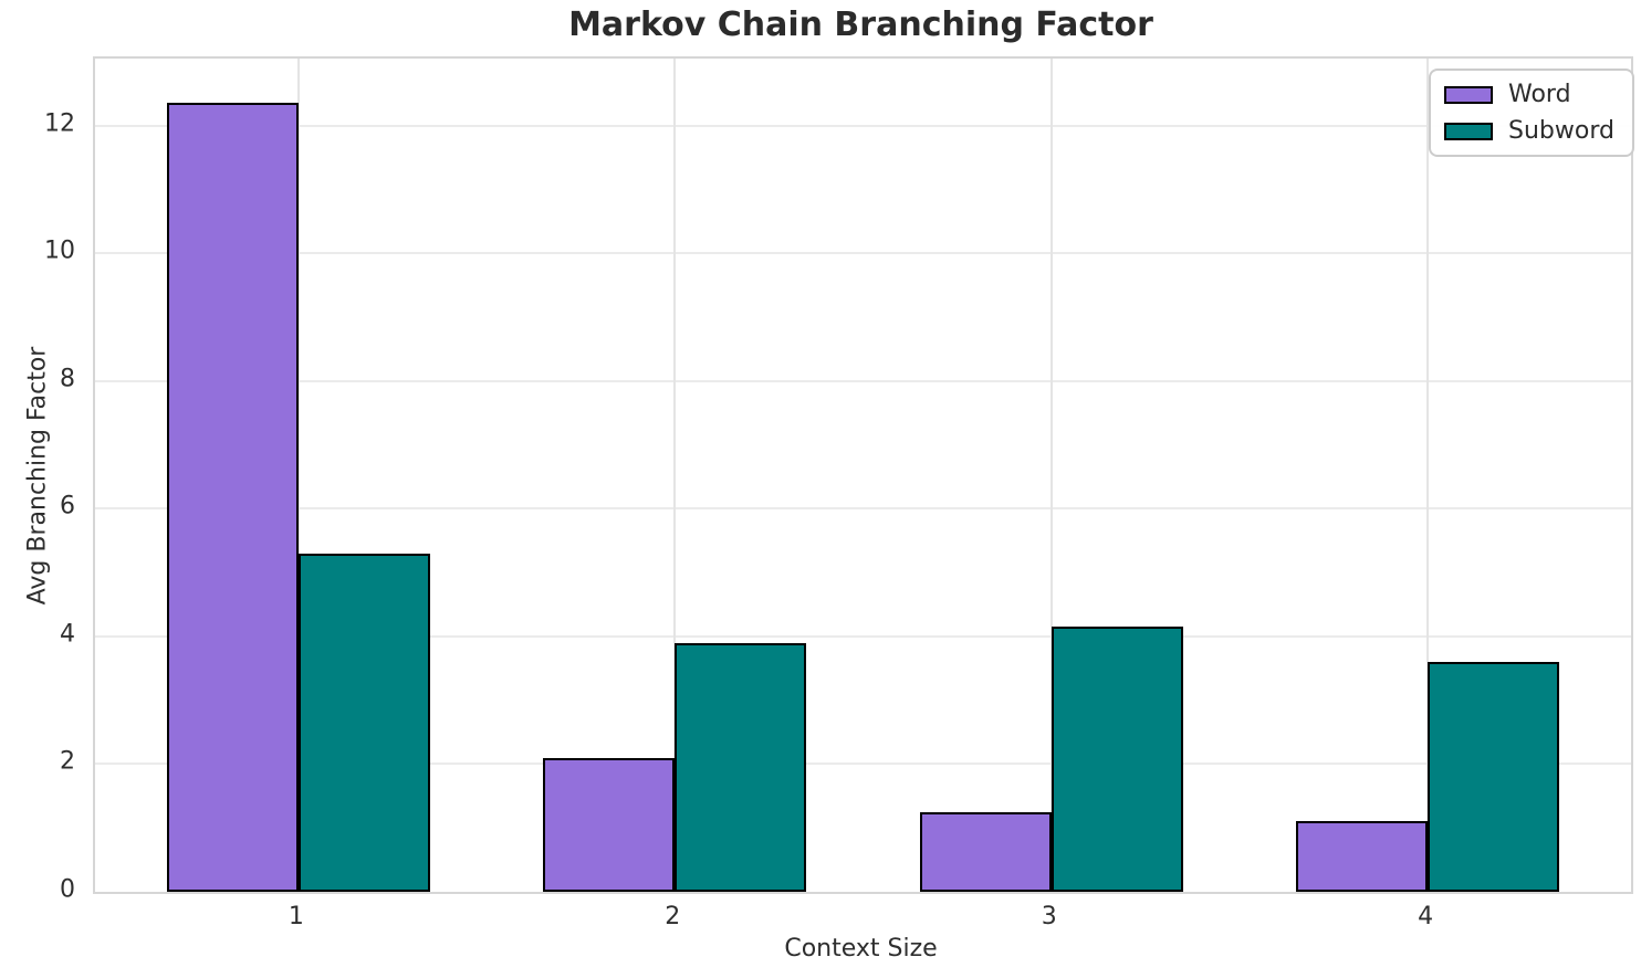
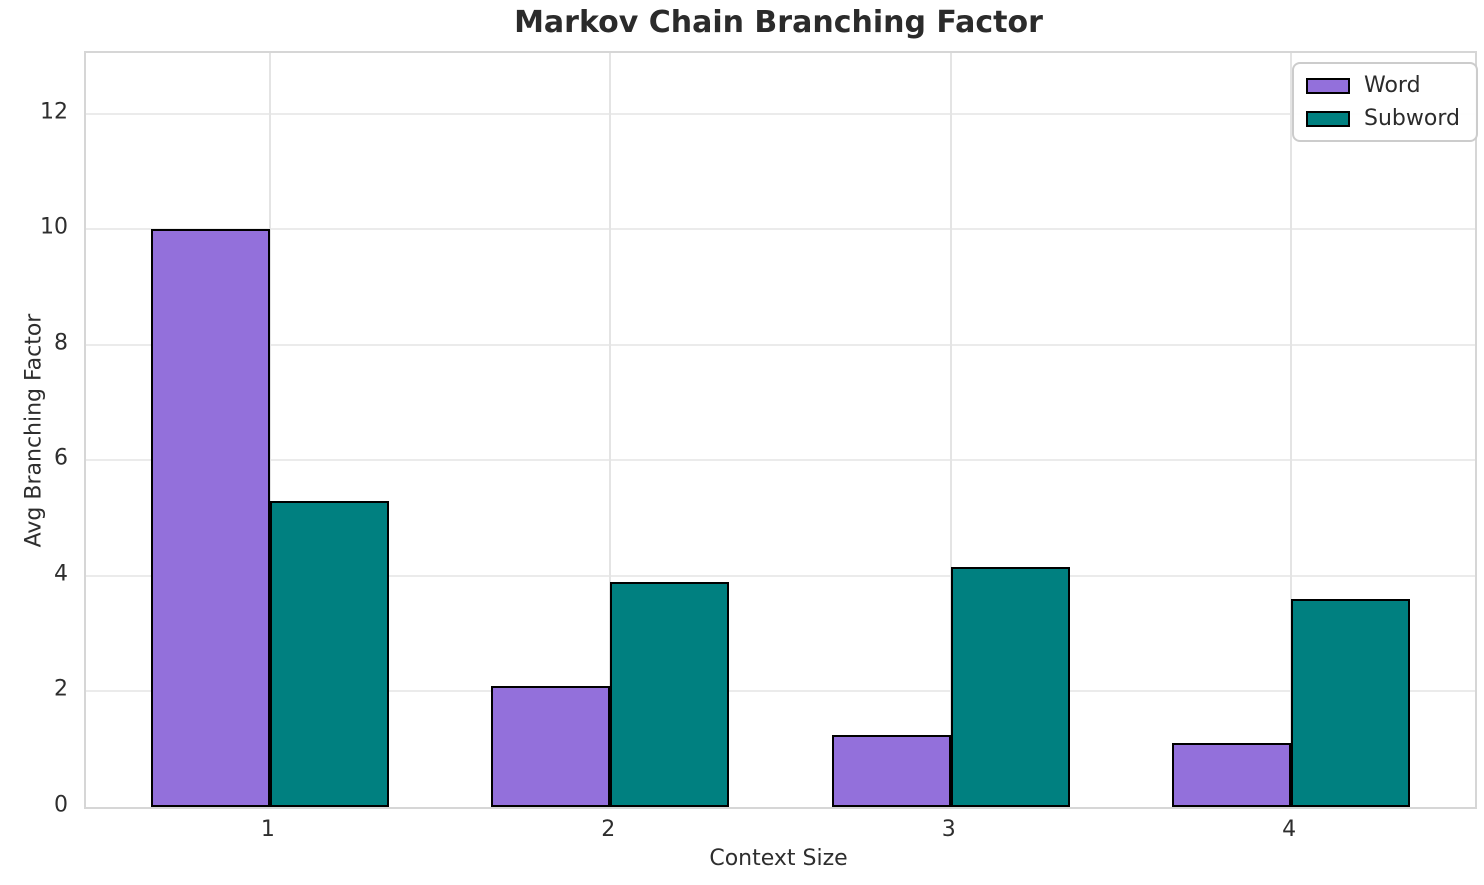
Word/1: 12.3 -> 10.0
